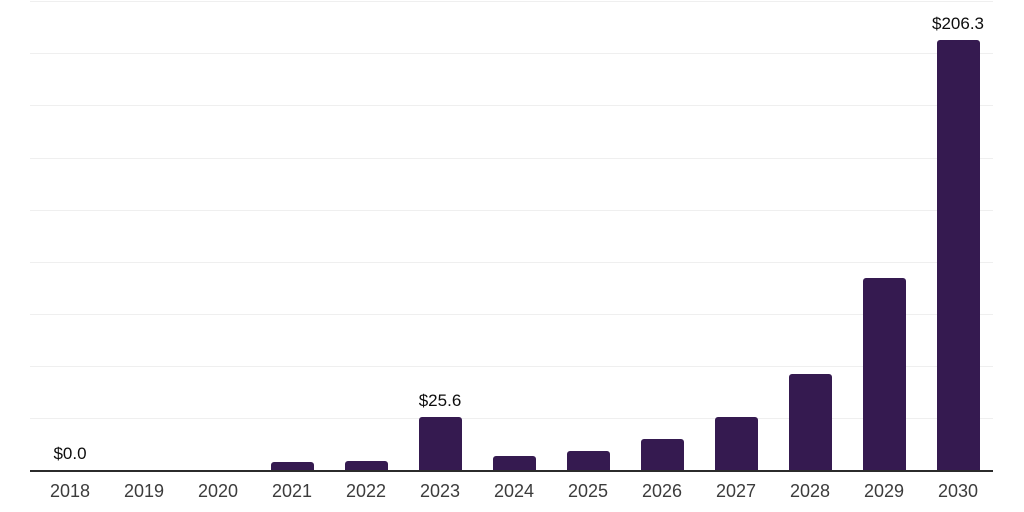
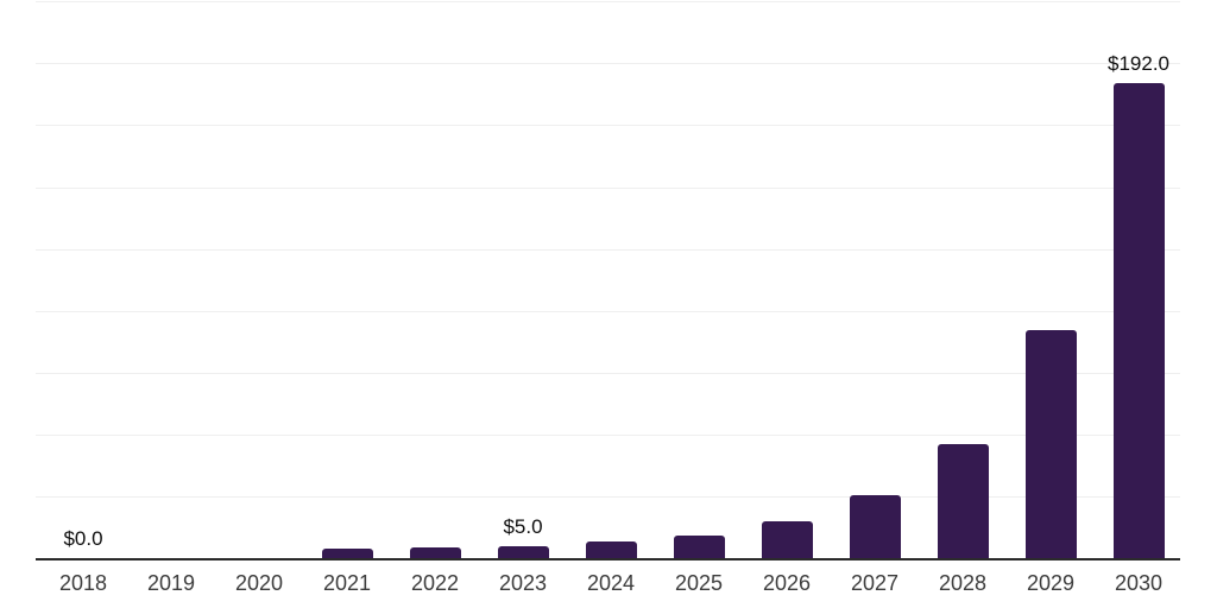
2023: $25.6 -> $5.0
2030: $206.3 -> $192.0
